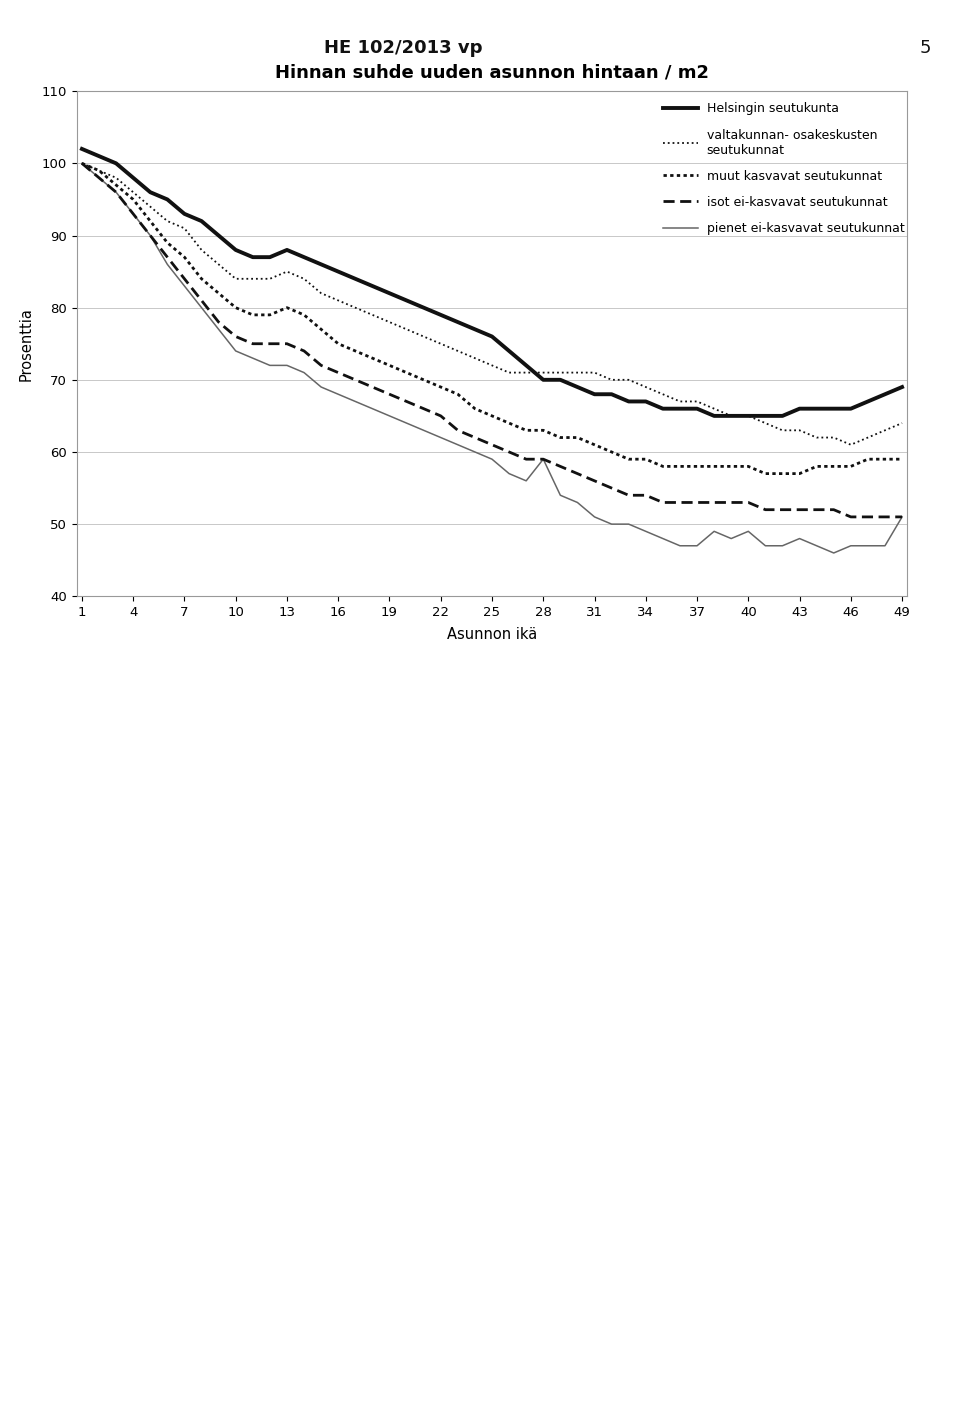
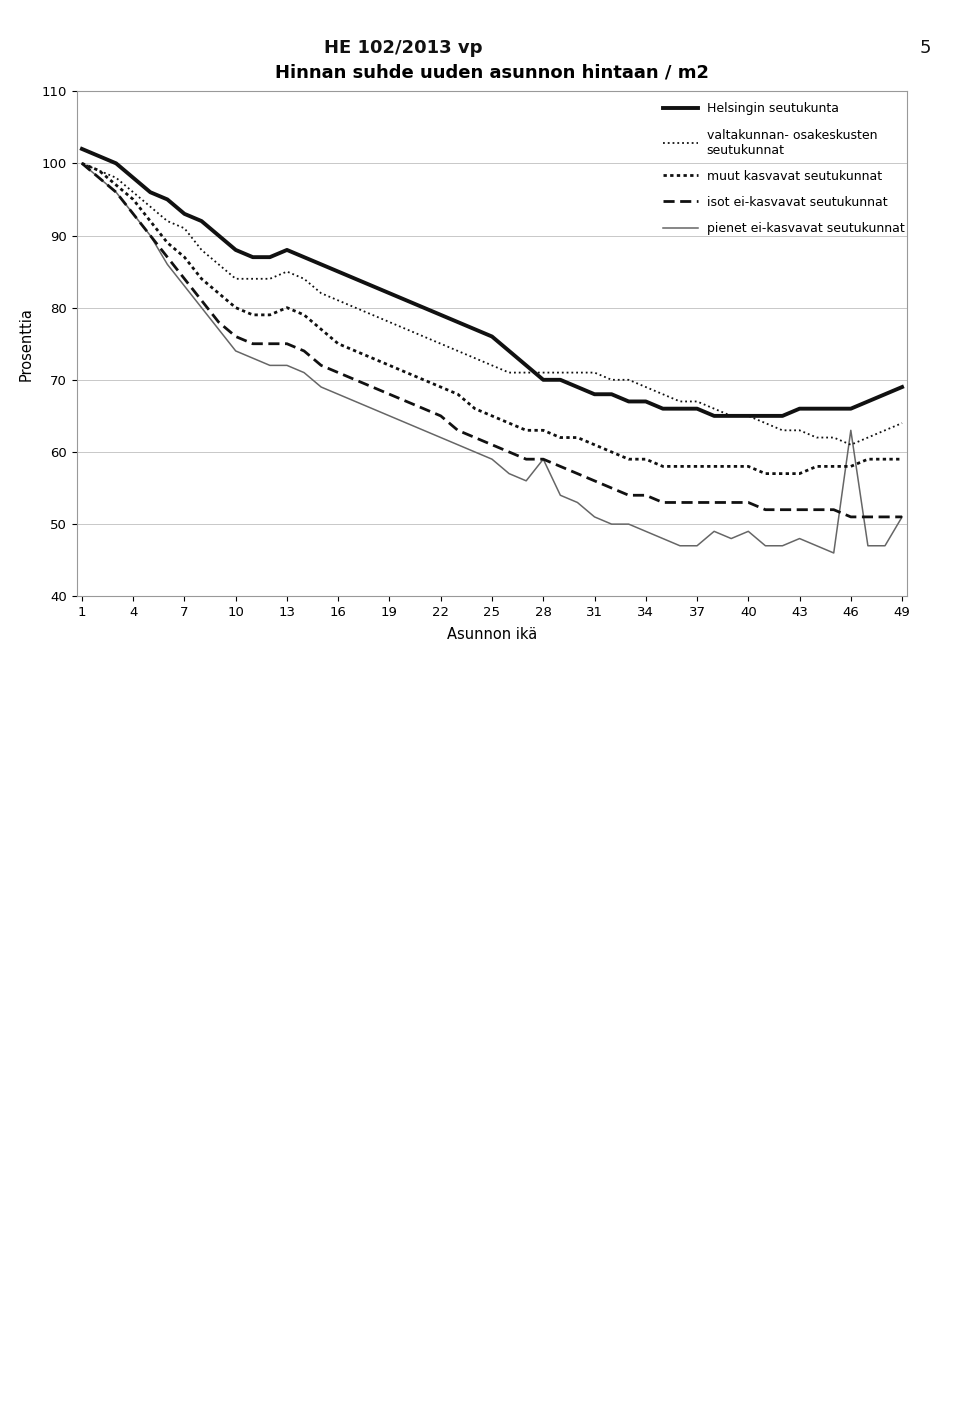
pienet ei-kasvavat seutukunnat/46: 47 -> 63
